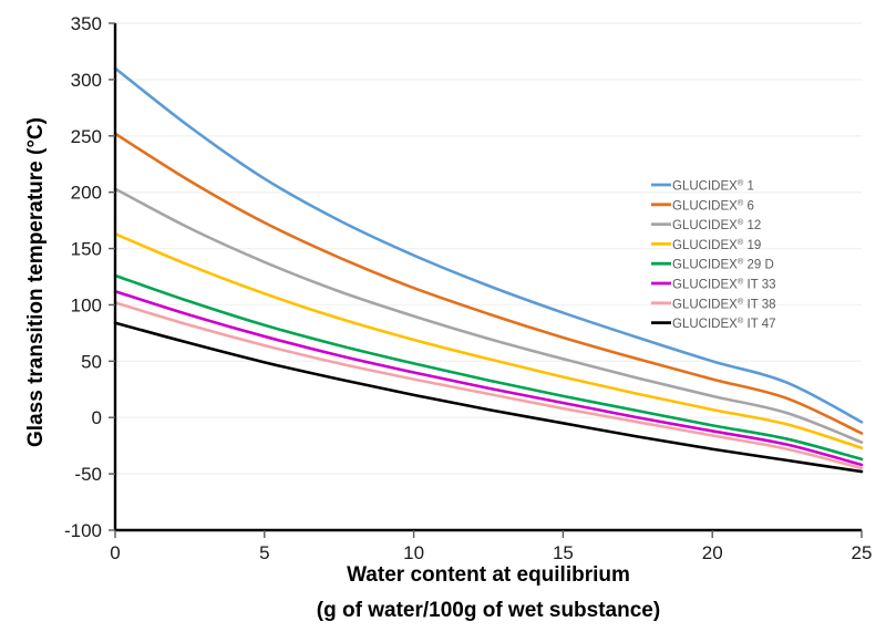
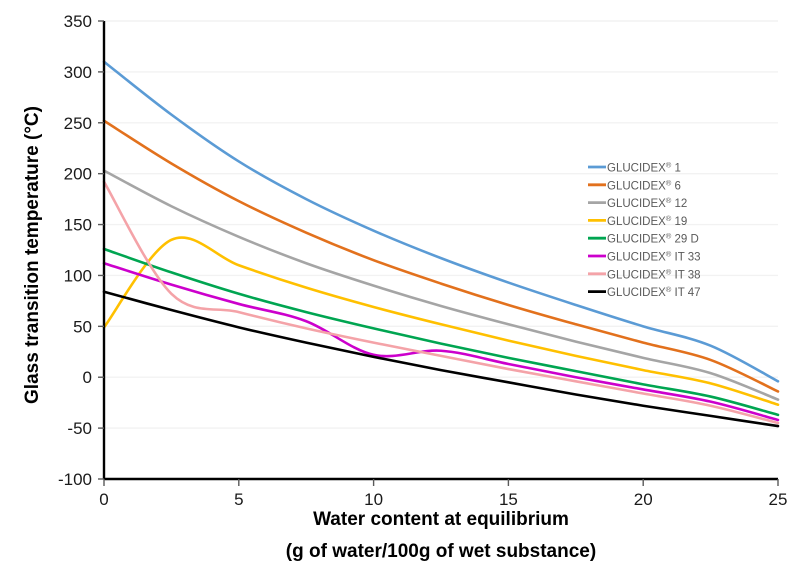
GLUCIDEX® 19/0: 163 -> 49
GLUCIDEX® IT 38/0: 102 -> 192
GLUCIDEX® IT 33/10: 40 -> 22
